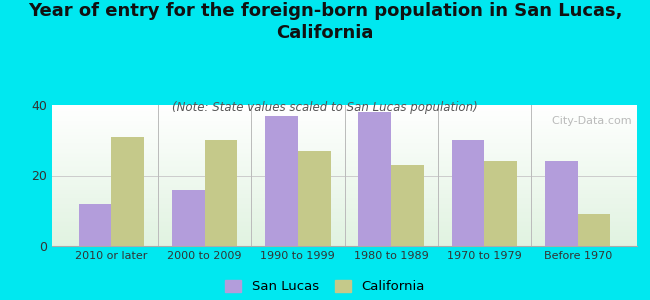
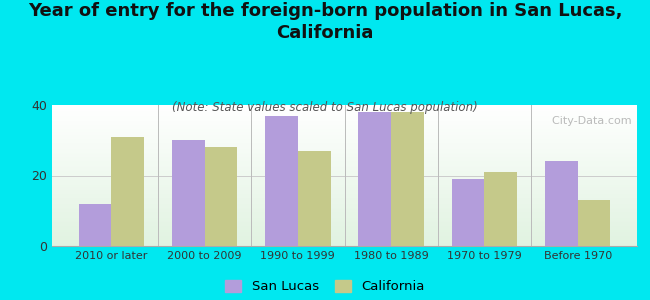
San Lucas/2000 to 2009: 16 -> 30
California/2000 to 2009: 30 -> 28
California/1980 to 1989: 23 -> 38
San Lucas/1970 to 1979: 30 -> 19
California/1970 to 1979: 24 -> 21
California/Before 1970: 9 -> 13
